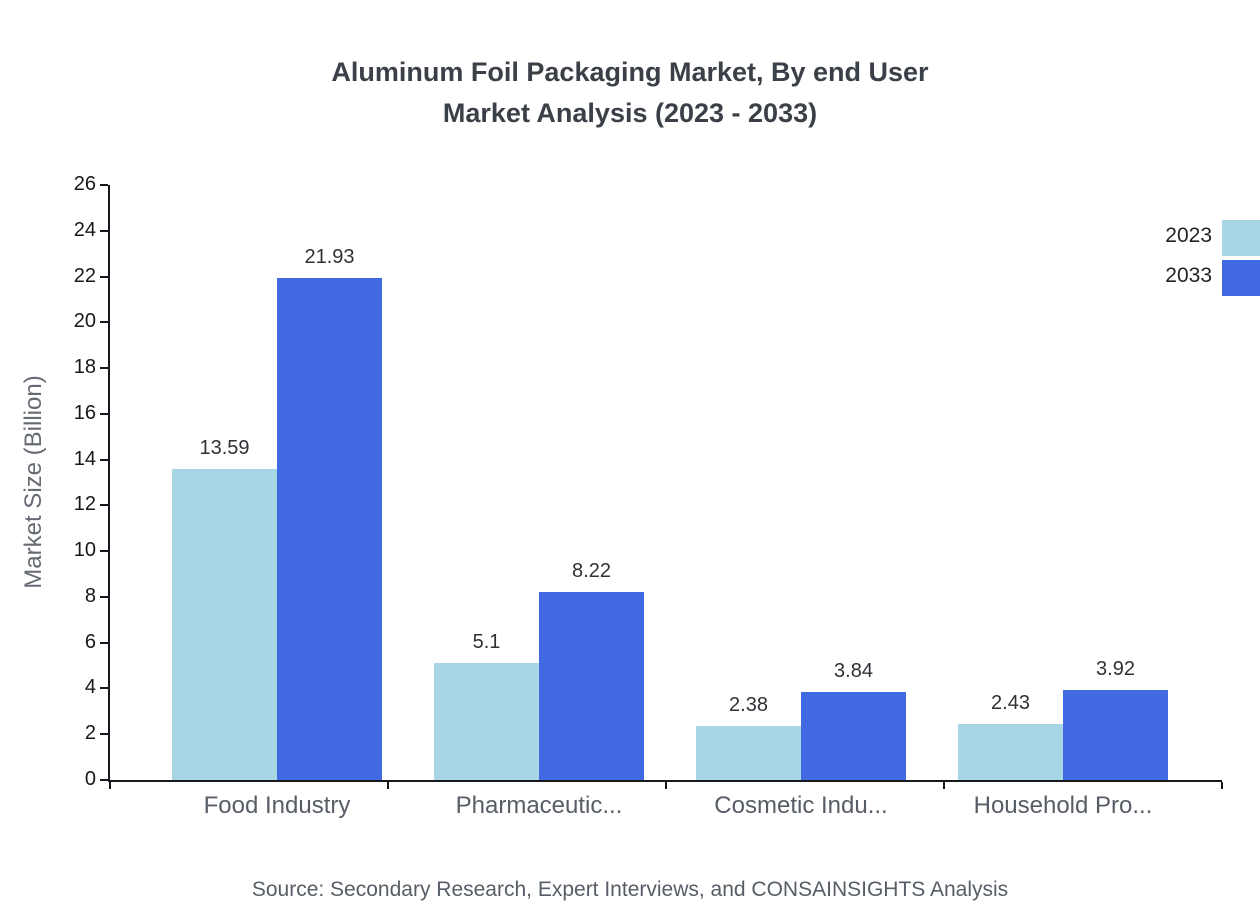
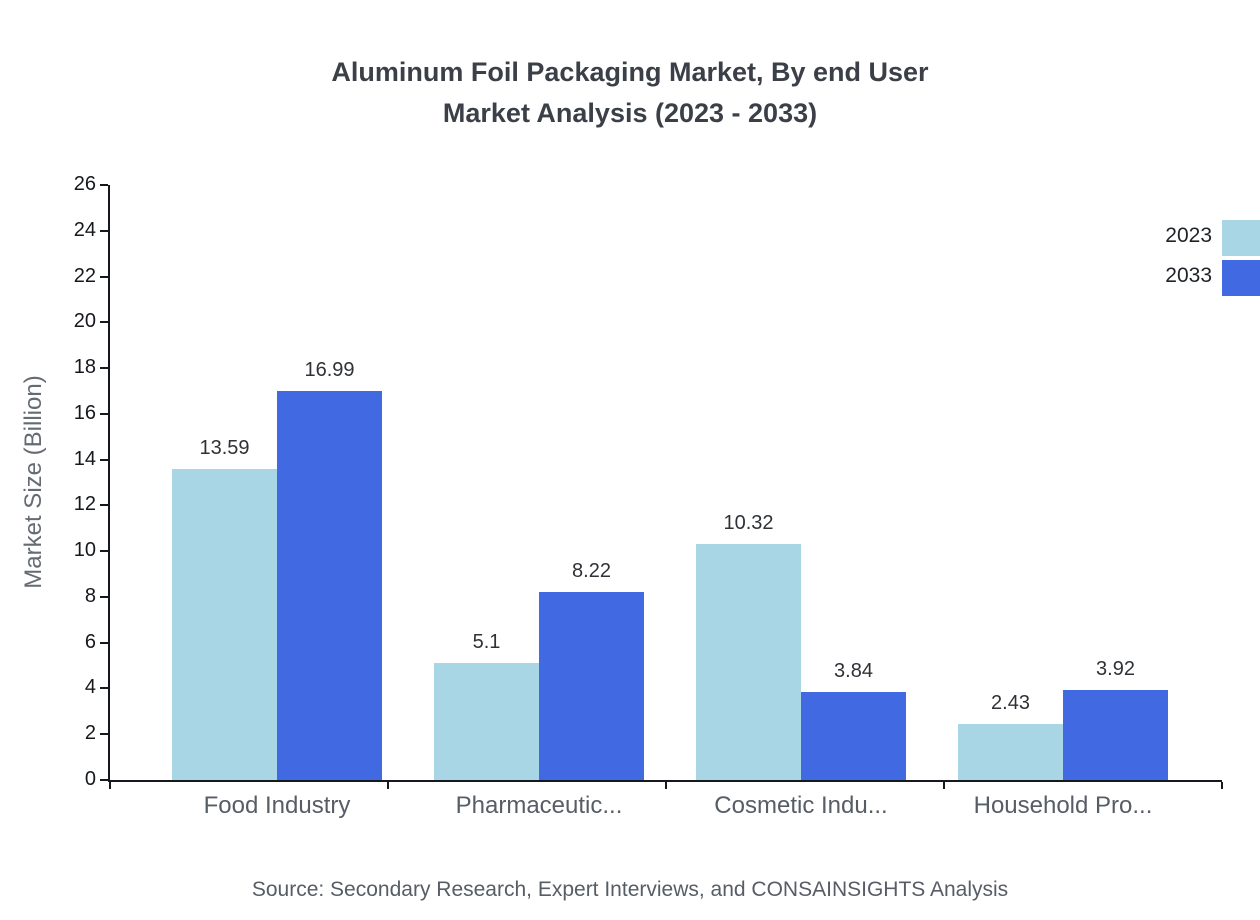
2033/Food Industry: 21.93 -> 16.99
2023/Cosmetic Indu...: 2.38 -> 10.32
